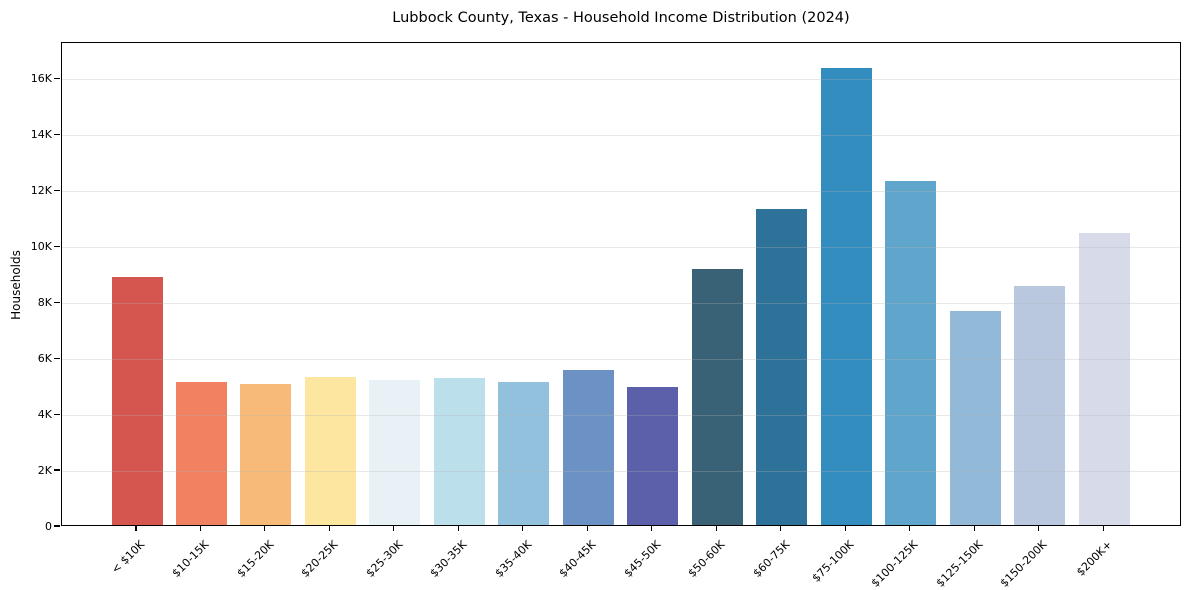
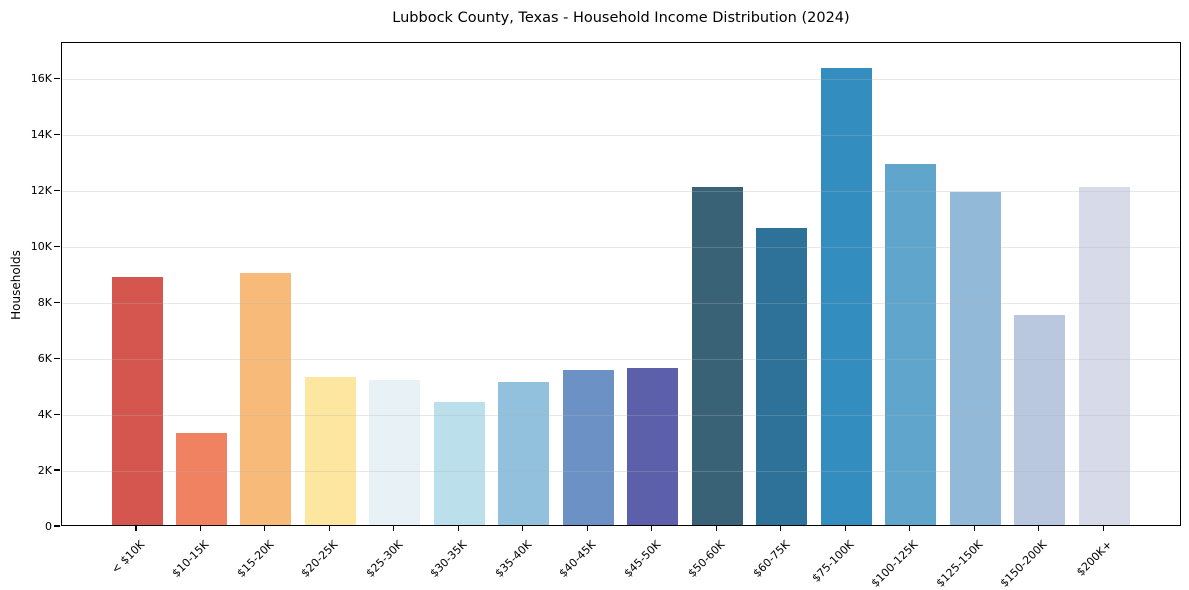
$10-15K: 5.1K -> 3.3K
$15-20K: 5.0K -> 9.0K
$30-35K: 5.2K -> 4.4K
$45-50K: 4.9K -> 5.6K
$50-60K: 9.1K -> 12.1K
$60-75K: 11.3K -> 10.6K
$100-125K: 12.3K -> 12.9K
$125-150K: 7.6K -> 11.9K
$150-200K: 8.6K -> 7.5K
$200K+: 10.4K -> 12.1K
